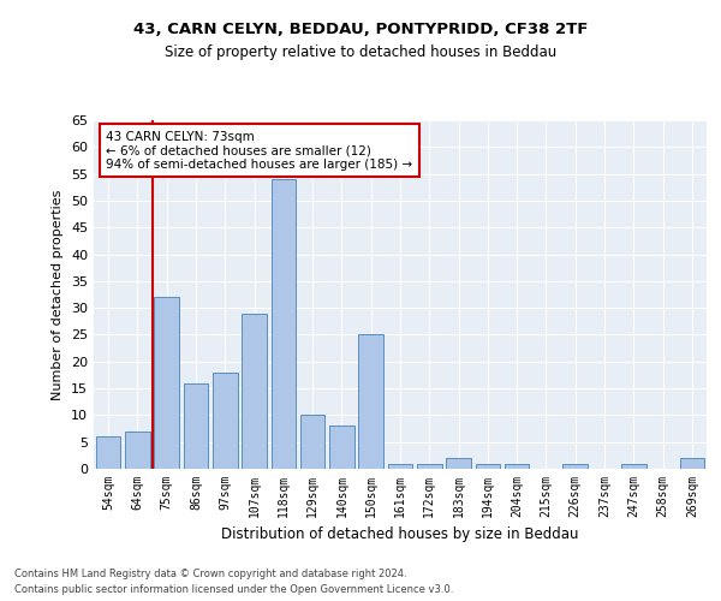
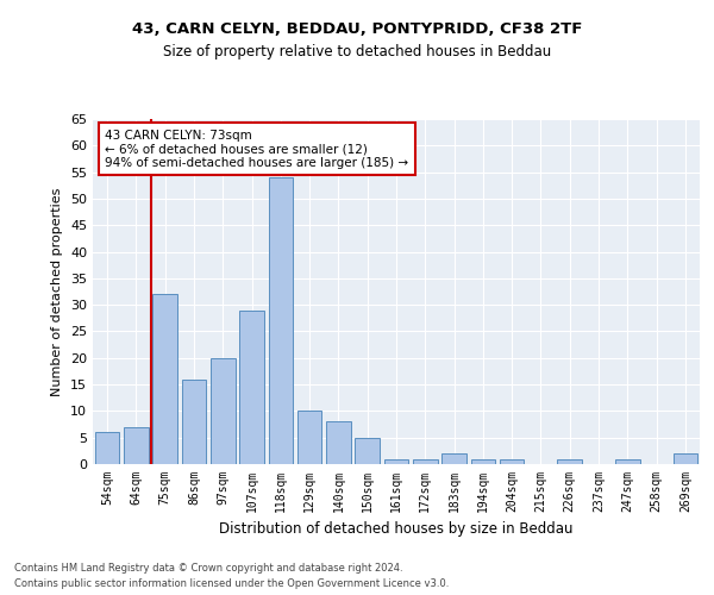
97sqm: 18 -> 20
150sqm: 25 -> 5
